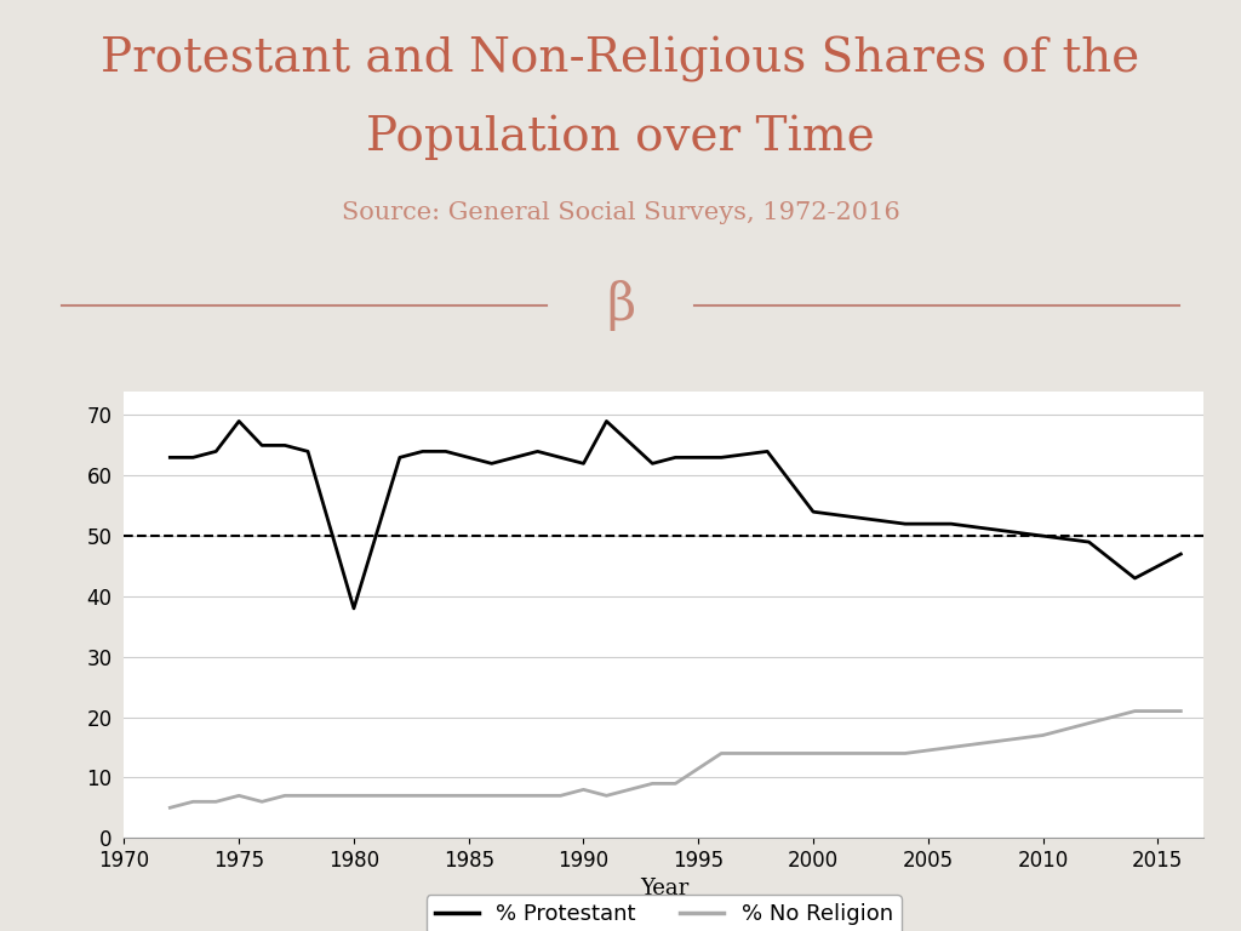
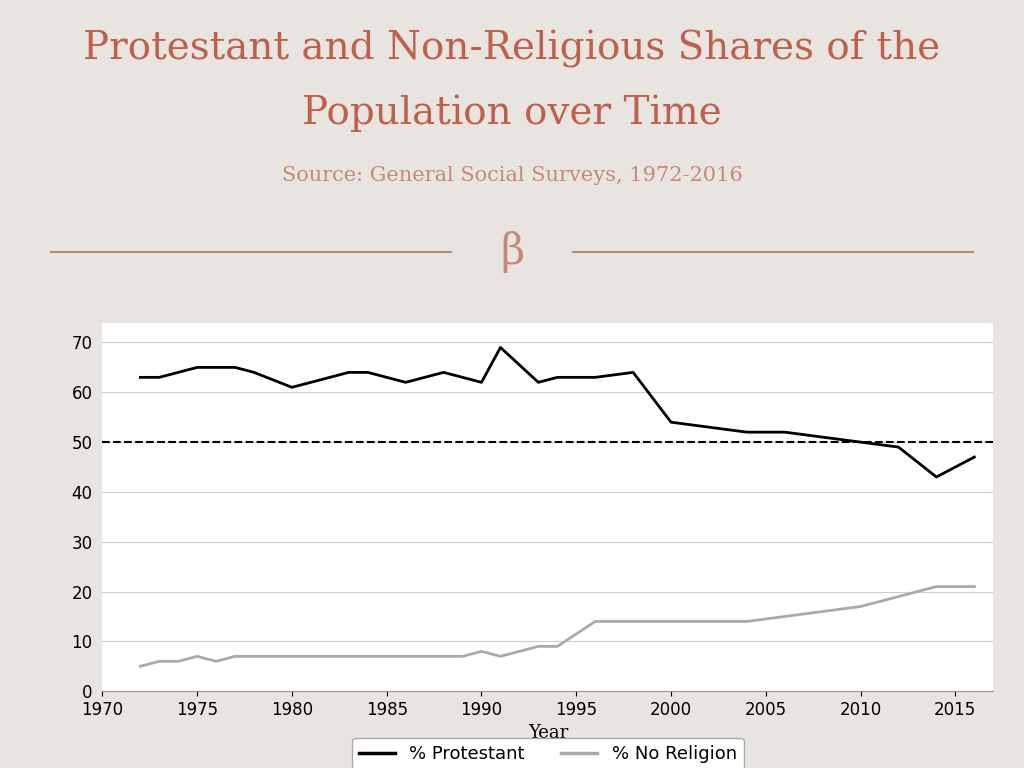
% Protestant/1975: 69 -> 65
% Protestant/1980: 38 -> 61
